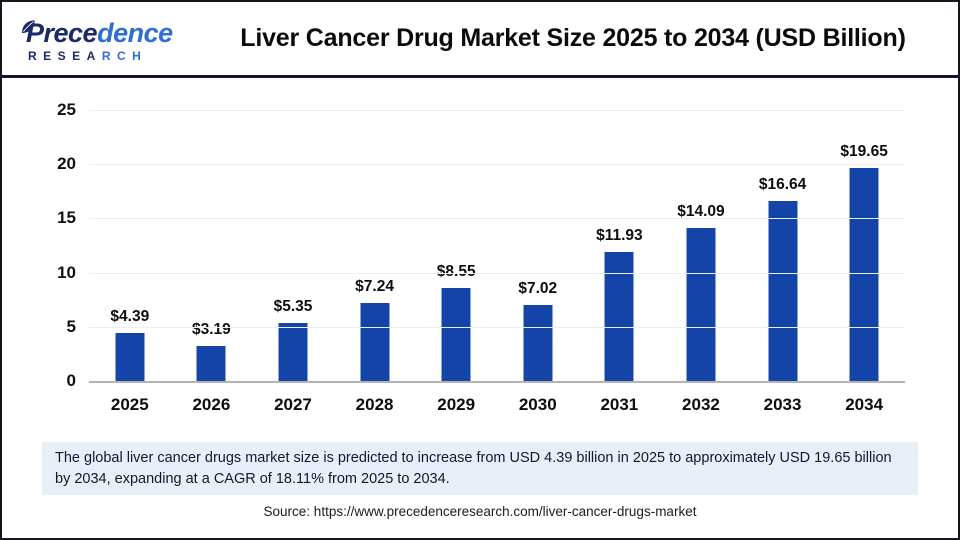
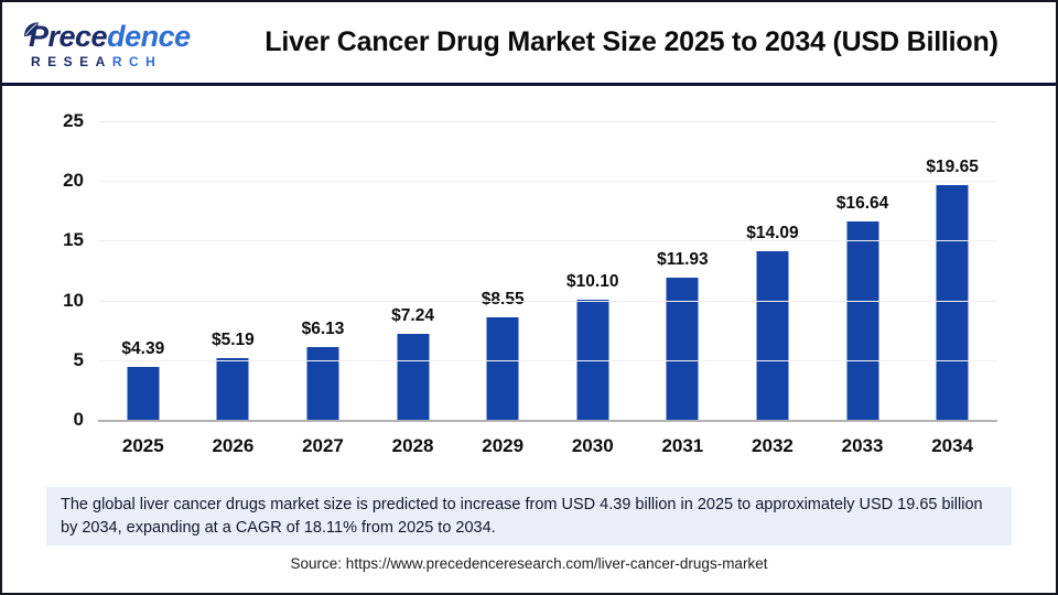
2026: $3.19 -> $5.19
2027: $5.35 -> $6.13
2030: $7.02 -> $10.10
